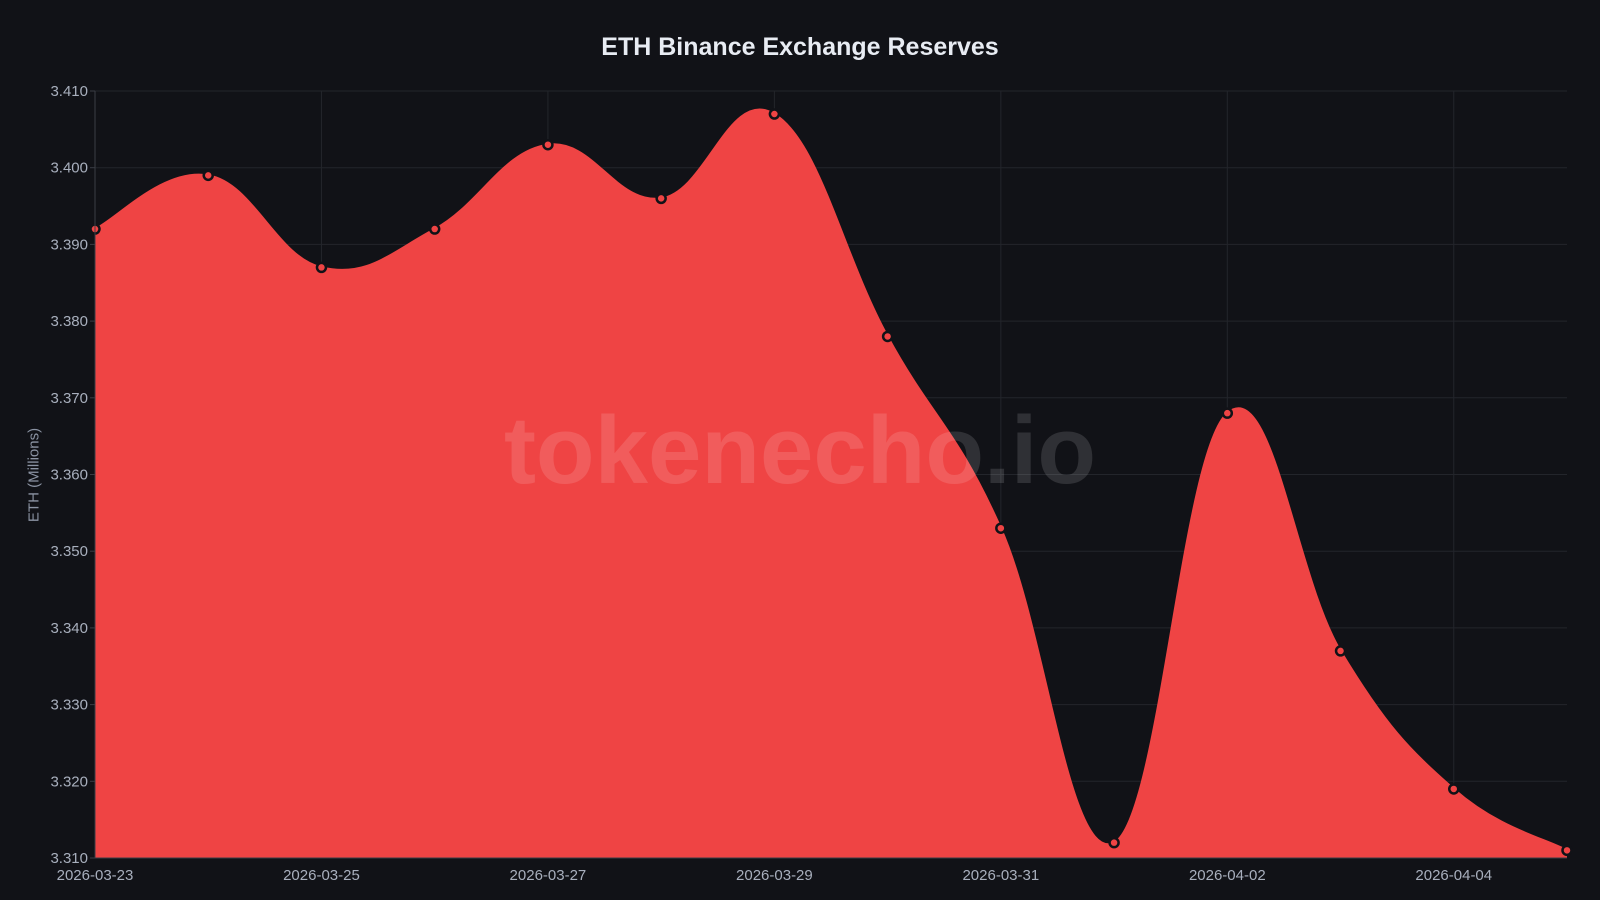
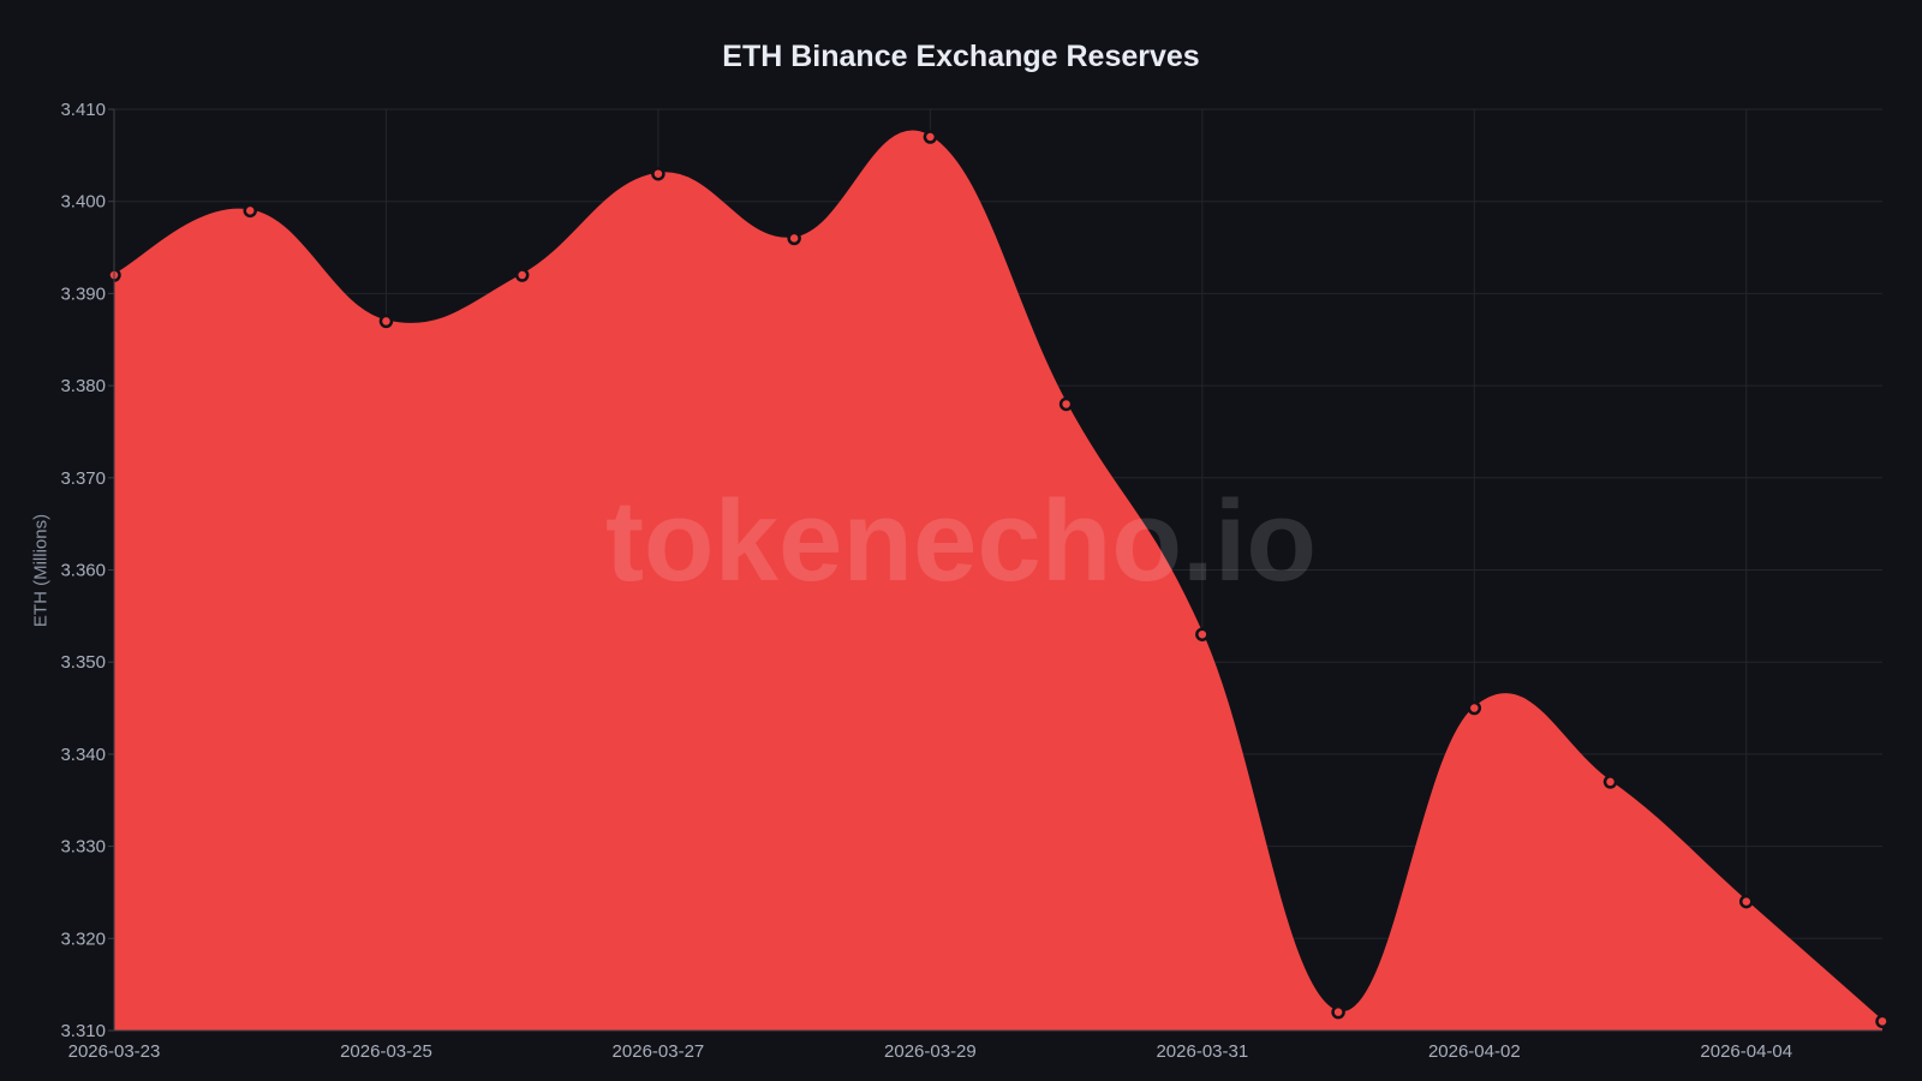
2026-04-02: 3.368 -> 3.345
2026-04-04: 3.319 -> 3.324
